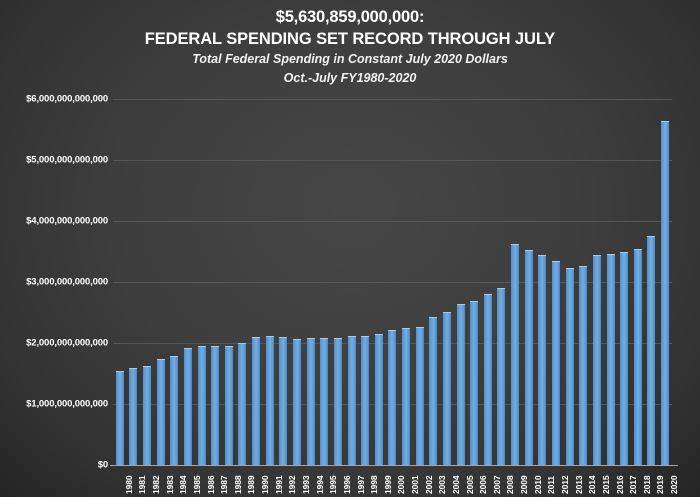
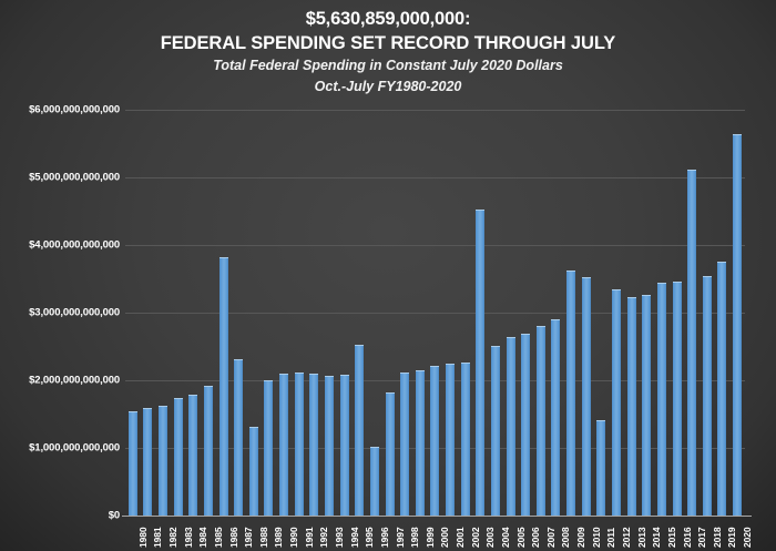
1986: $1900000000000 -> $3800000000000
1987: $1900000000000 -> $2300000000000
1988: $1900000000000 -> $1300000000000
1995: $2100000000000 -> $2500000000000
1996: $2100000000000 -> $1000000000000
1997: $2100000000000 -> $1800000000000
2003: $2400000000000 -> $4500000000000
2011: $3400000000000 -> $1400000000000
2017: $3500000000000 -> $5100000000000
